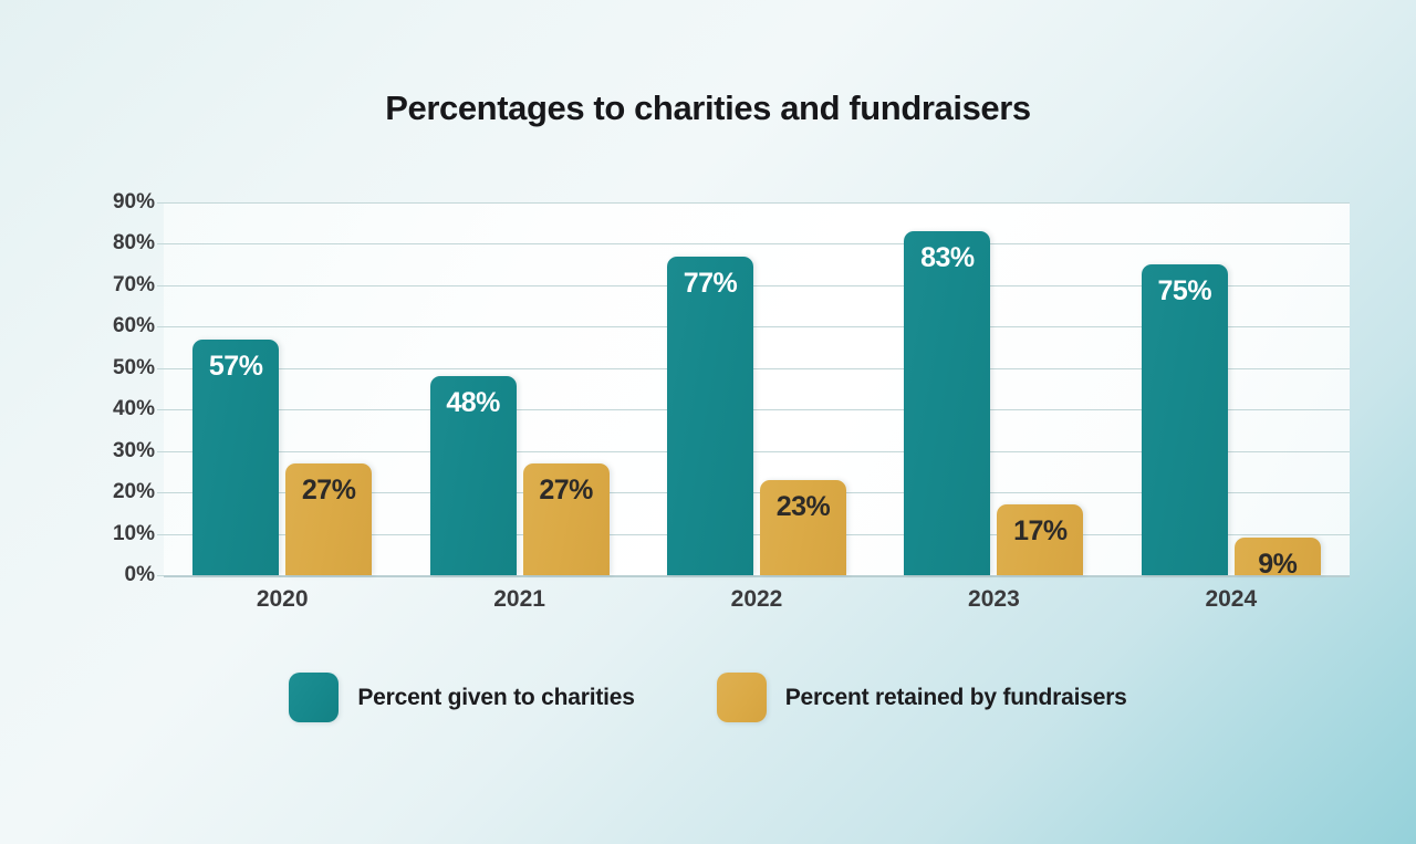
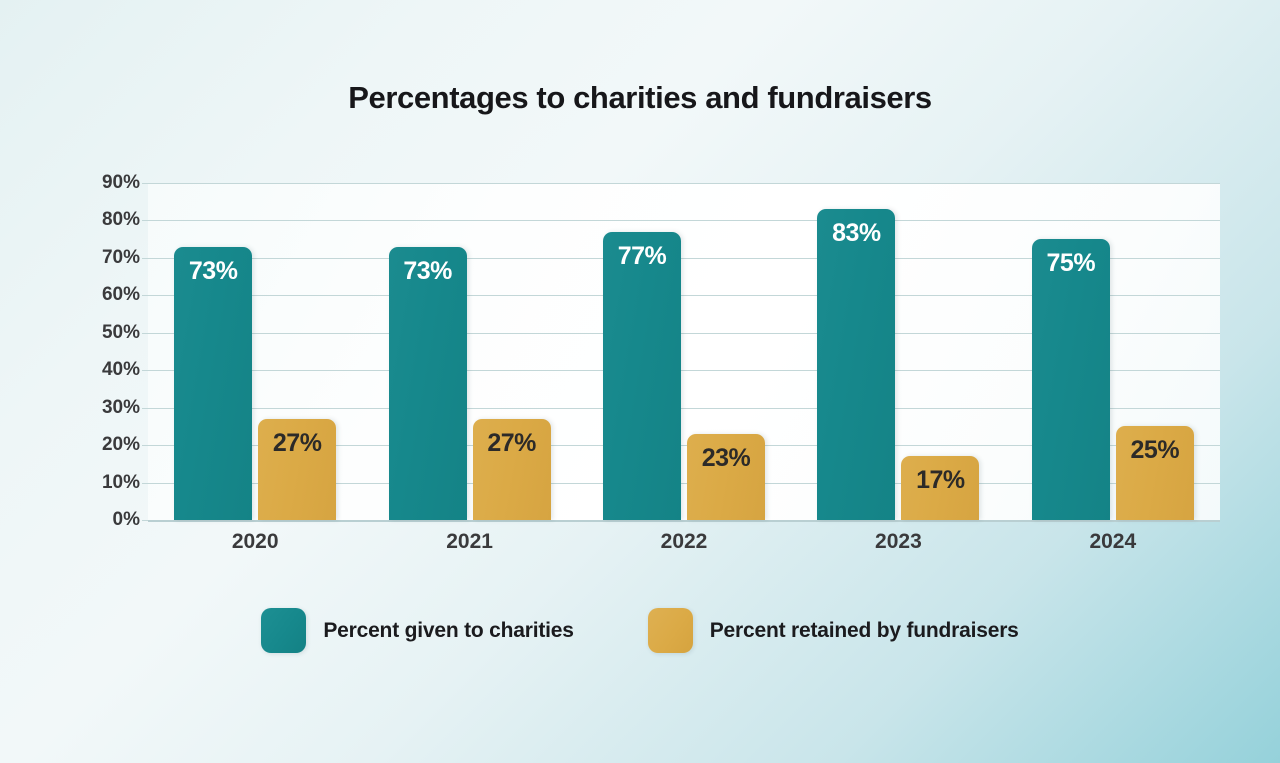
Percent given to charities/2020: 57% -> 73%
Percent given to charities/2021: 48% -> 73%
Percent retained by fundraisers/2024: 9% -> 25%
